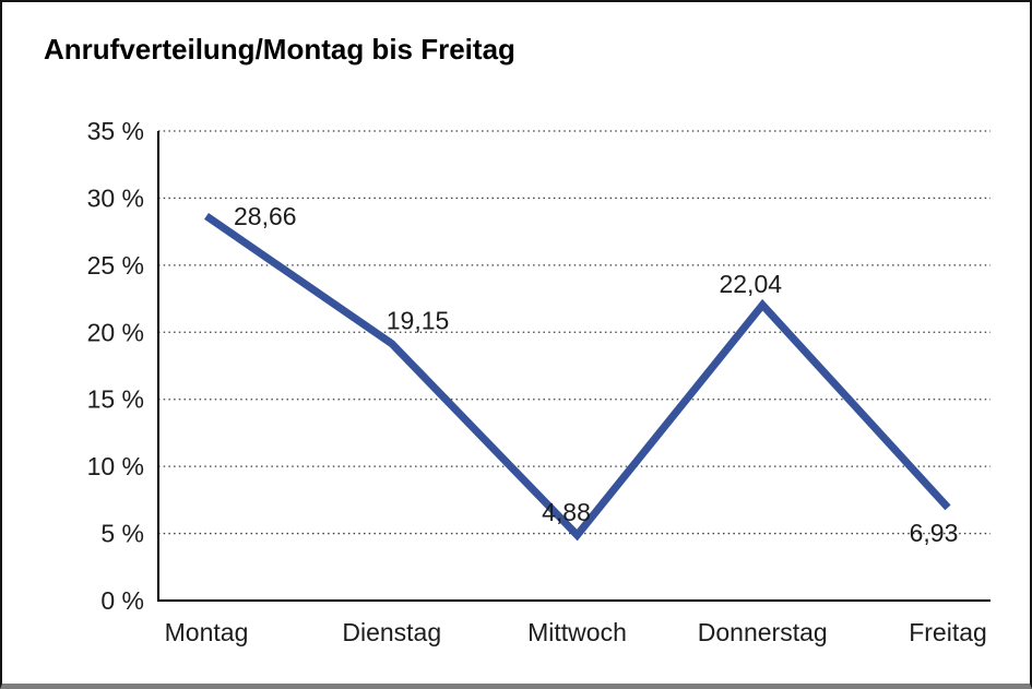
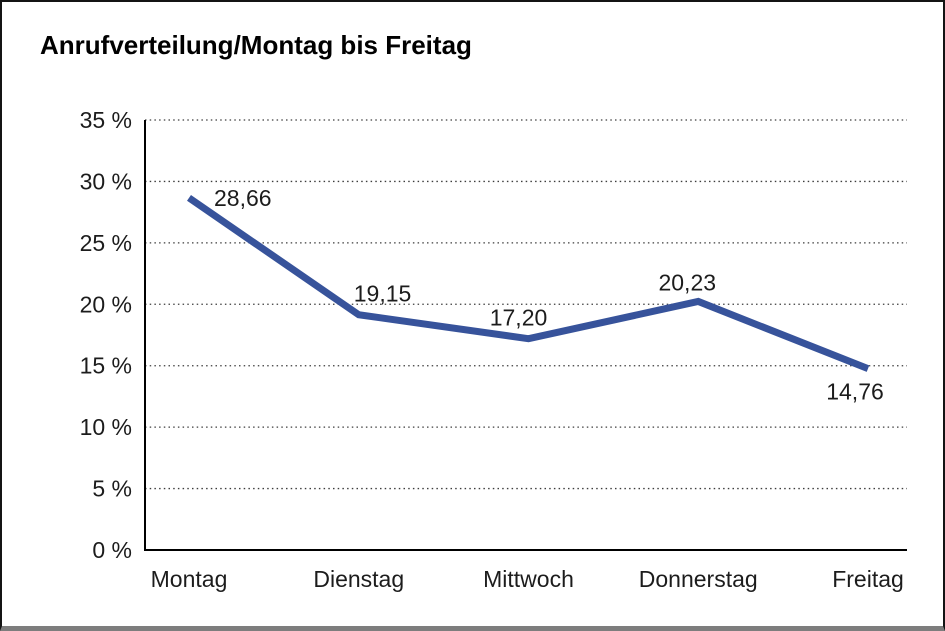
Mittwoch: 4,88 -> 17,20
Donnerstag: 22,04 -> 20,23
Freitag: 6,93 -> 14,76
